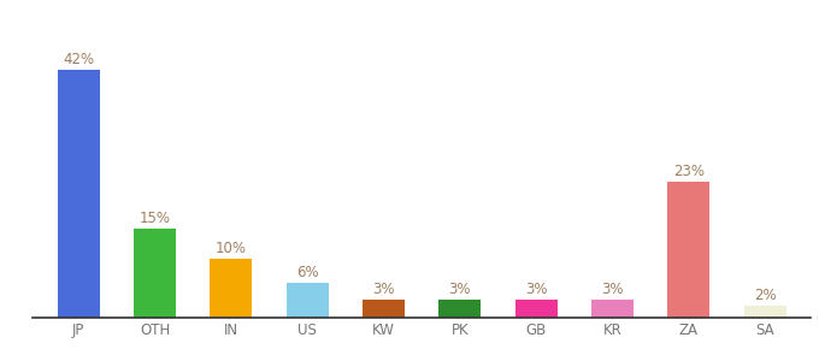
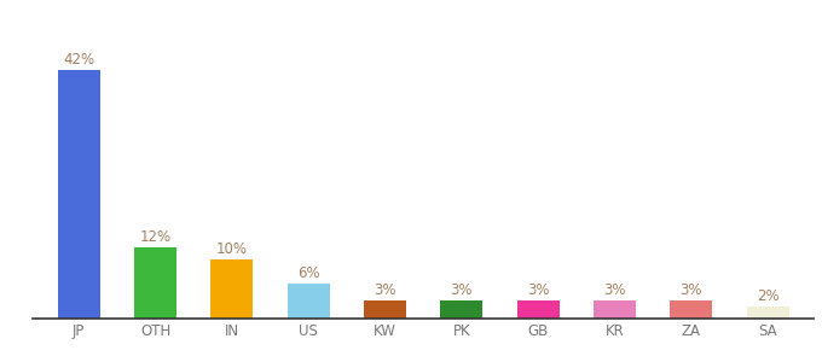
OTH: 15% -> 12%
ZA: 23% -> 3%
